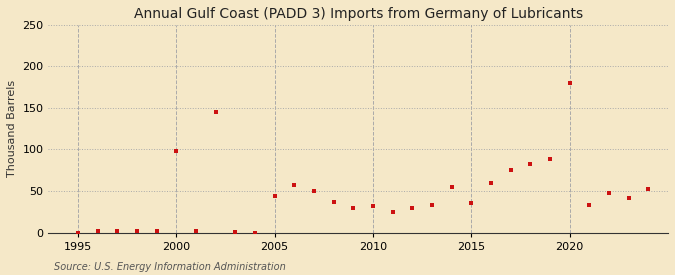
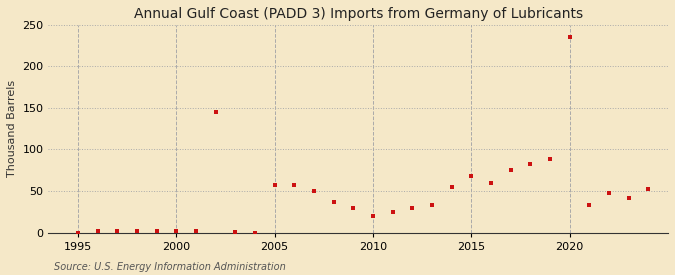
2000: 98 -> 2
2005: 44 -> 57
2010: 32 -> 20
2015: 36 -> 68
2020: 180 -> 235
